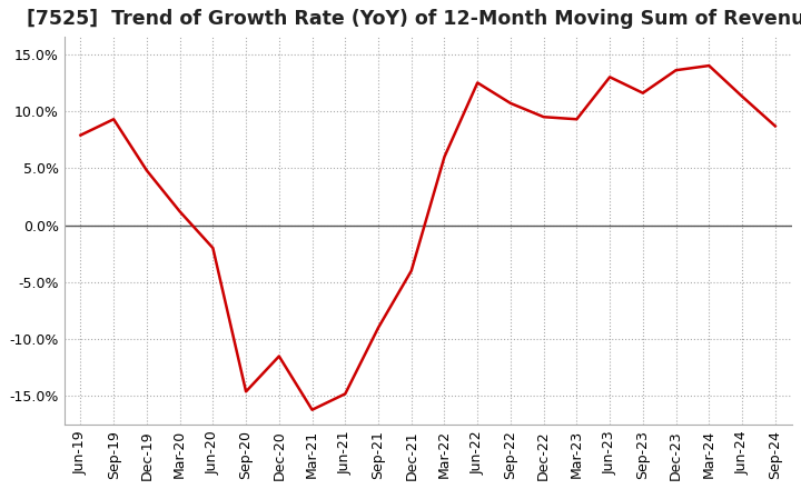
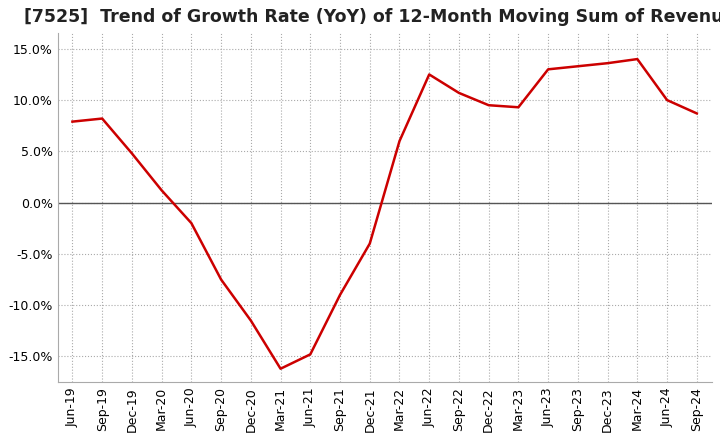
Sep-19: 9.3% -> 8.2%
Sep-20: -14.6% -> -7.5%
Sep-23: 11.6% -> 13.3%
Jun-24: 11.3% -> 10.0%
